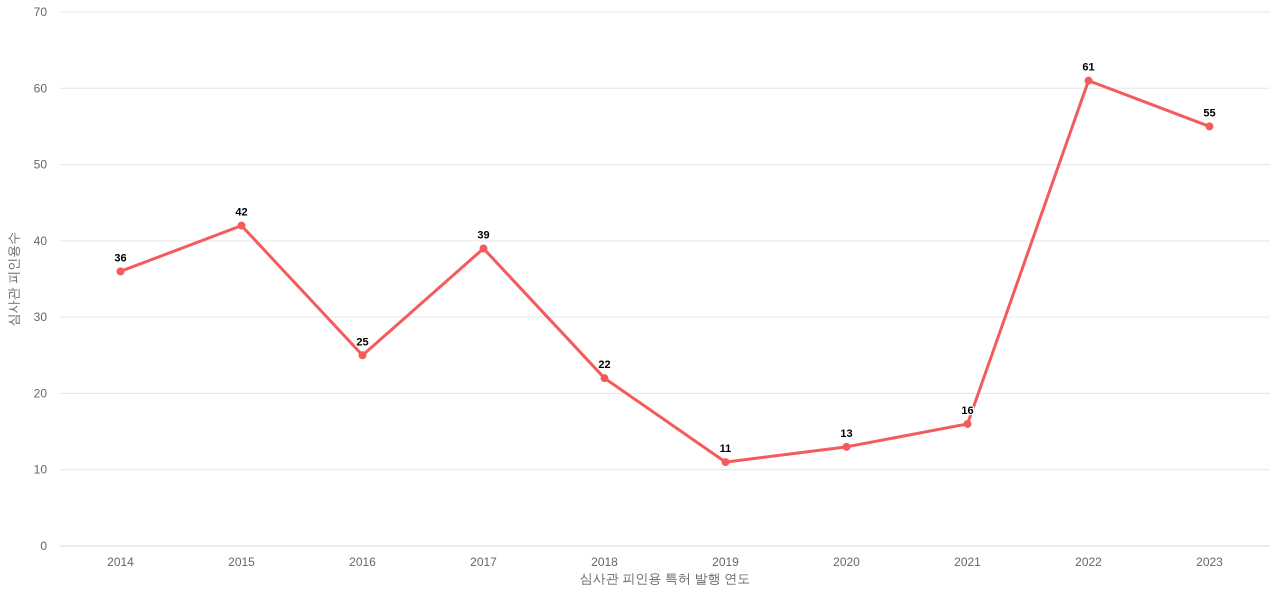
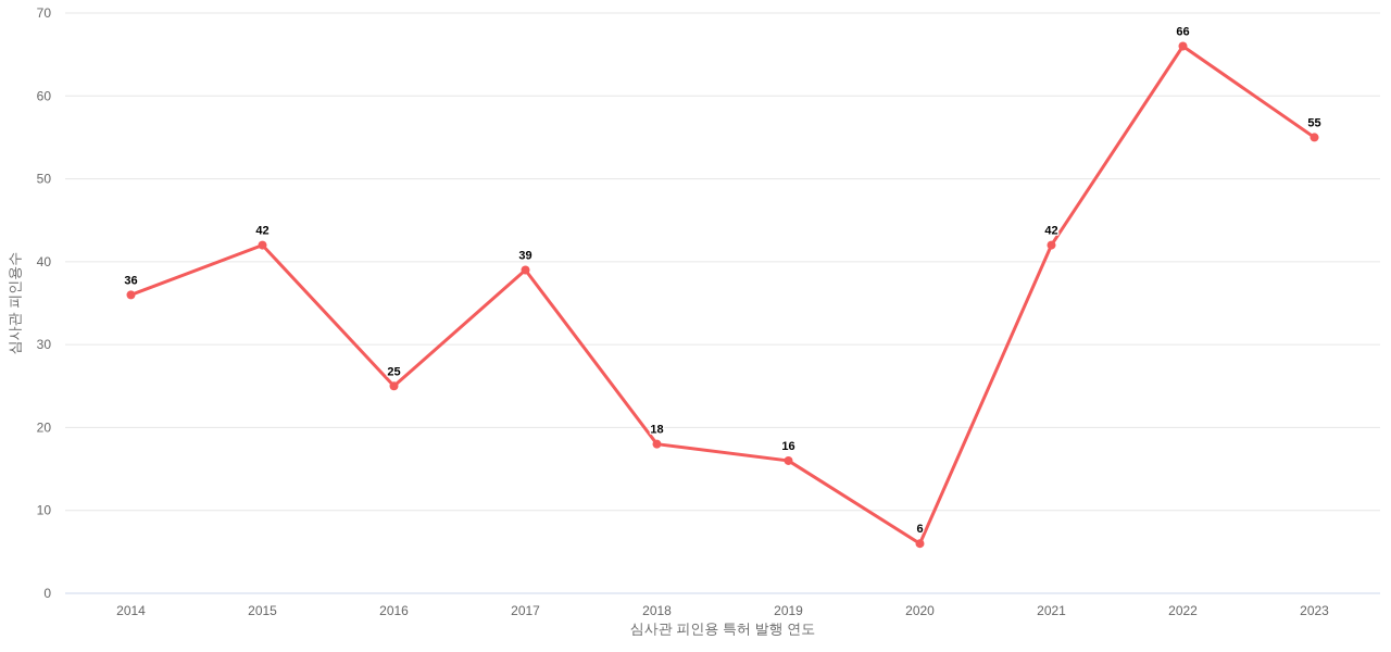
2018: 22 -> 18
2019: 11 -> 16
2020: 13 -> 6
2021: 16 -> 42
2022: 61 -> 66
